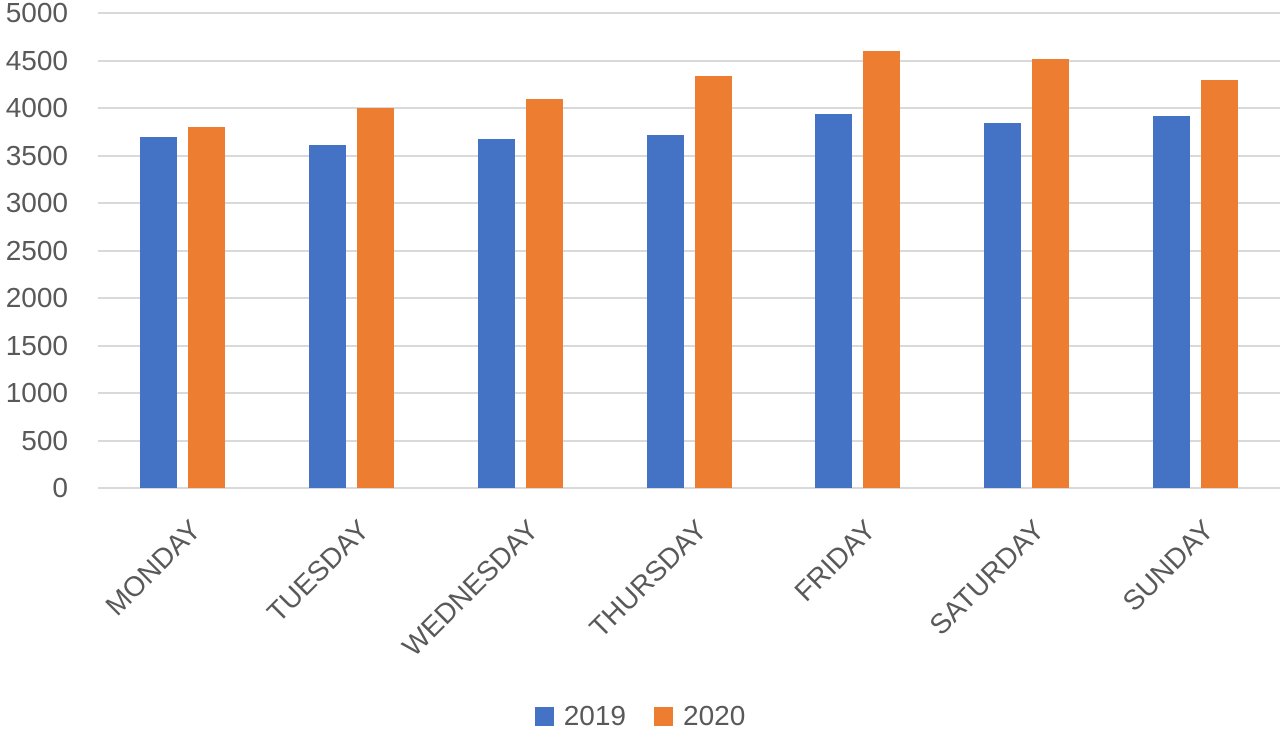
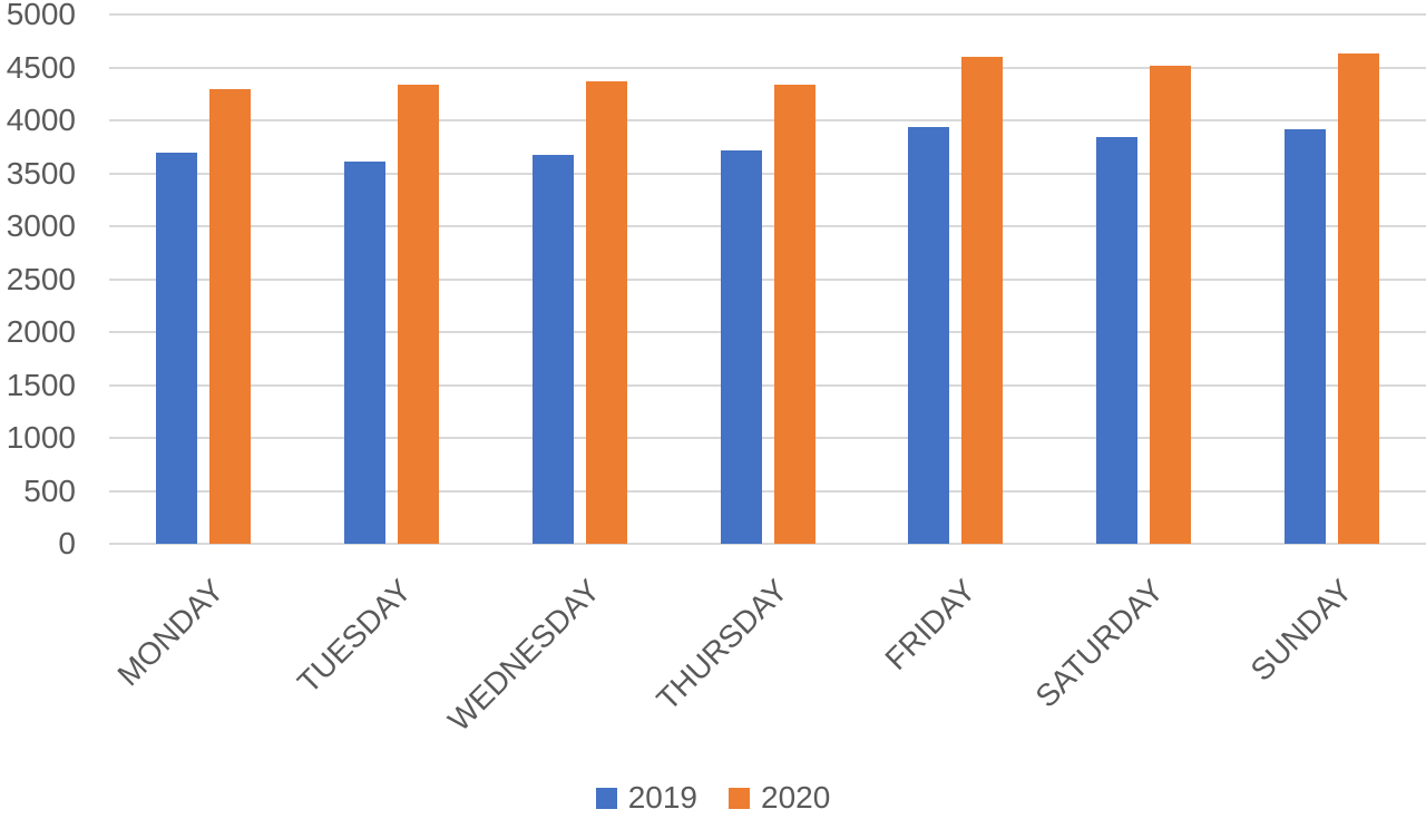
2020/MONDAY: 3800 -> 4300
2020/TUESDAY: 4000 -> 4300
2020/WEDNESDAY: 4100 -> 4400
2020/SUNDAY: 4300 -> 4600
